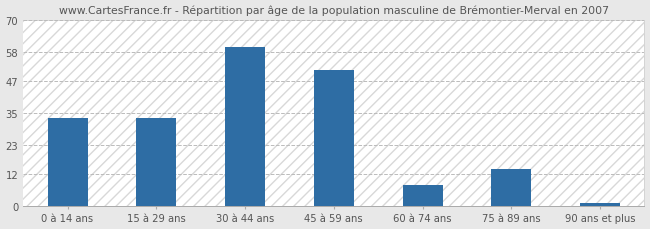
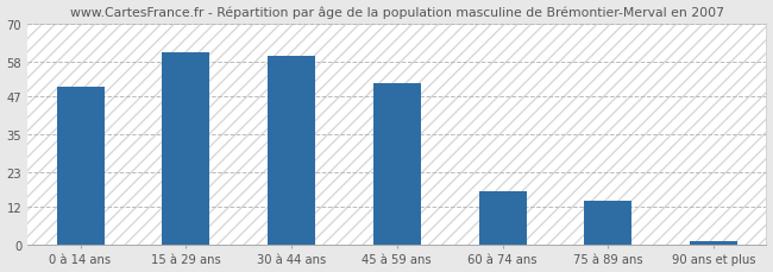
0 à 14 ans: 33 -> 50
15 à 29 ans: 33 -> 61
60 à 74 ans: 8 -> 17
